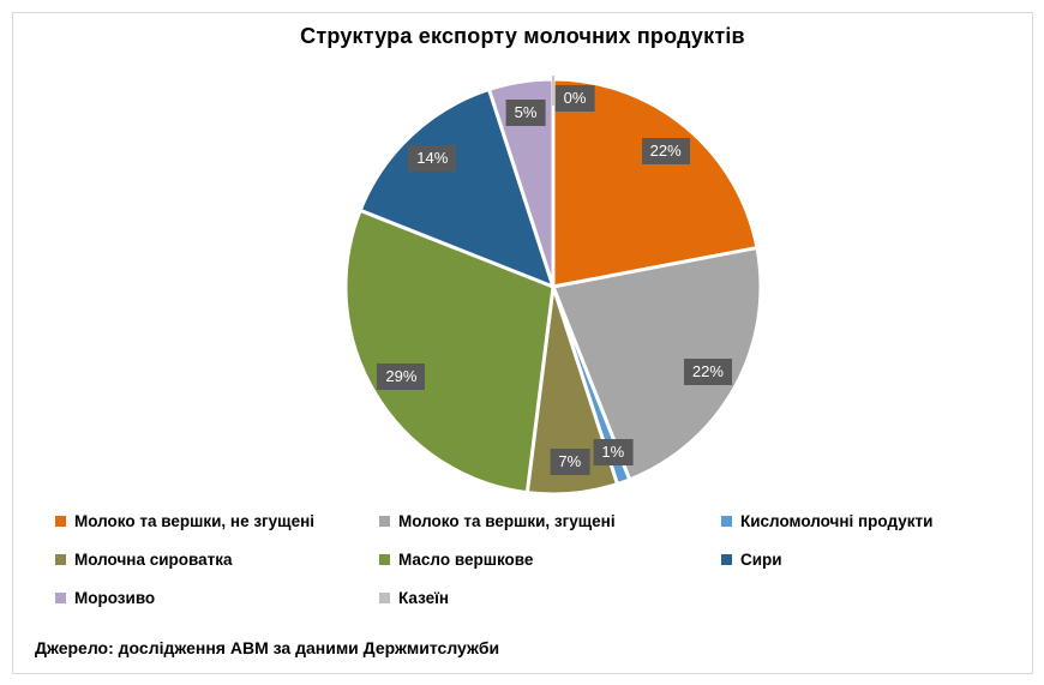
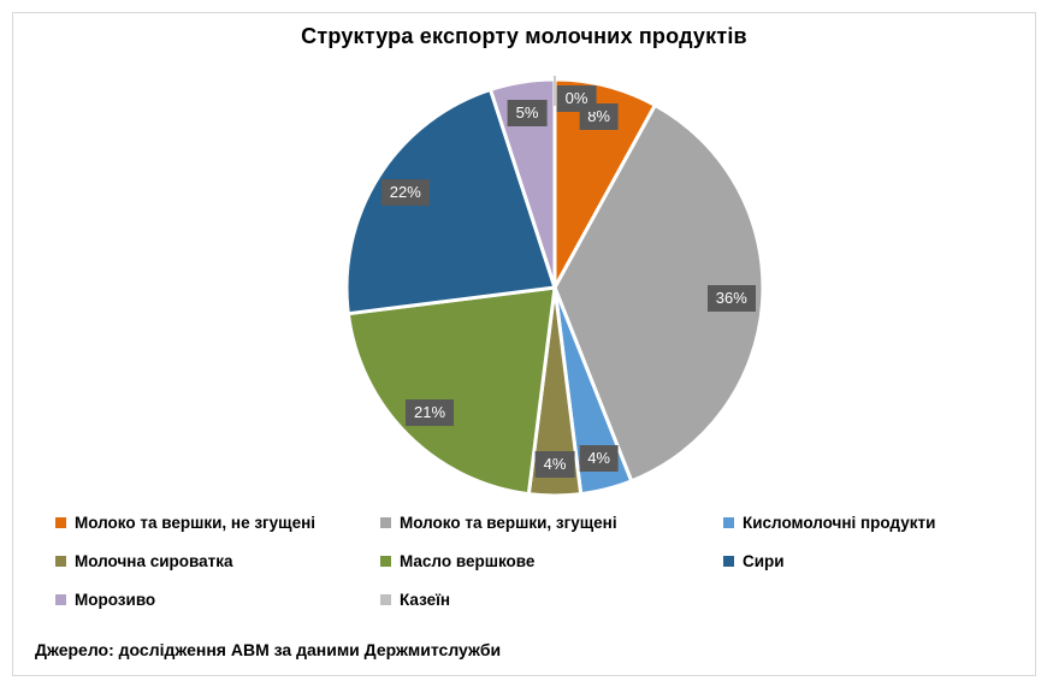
Молоко та вершки, не згущені: 22% -> 8%
Молоко та вершки, згущені: 22% -> 36%
Кисломолочні продукти: 1% -> 4%
Молочна сироватка: 7% -> 4%
Масло вершкове: 29% -> 21%
Сири: 14% -> 22%
